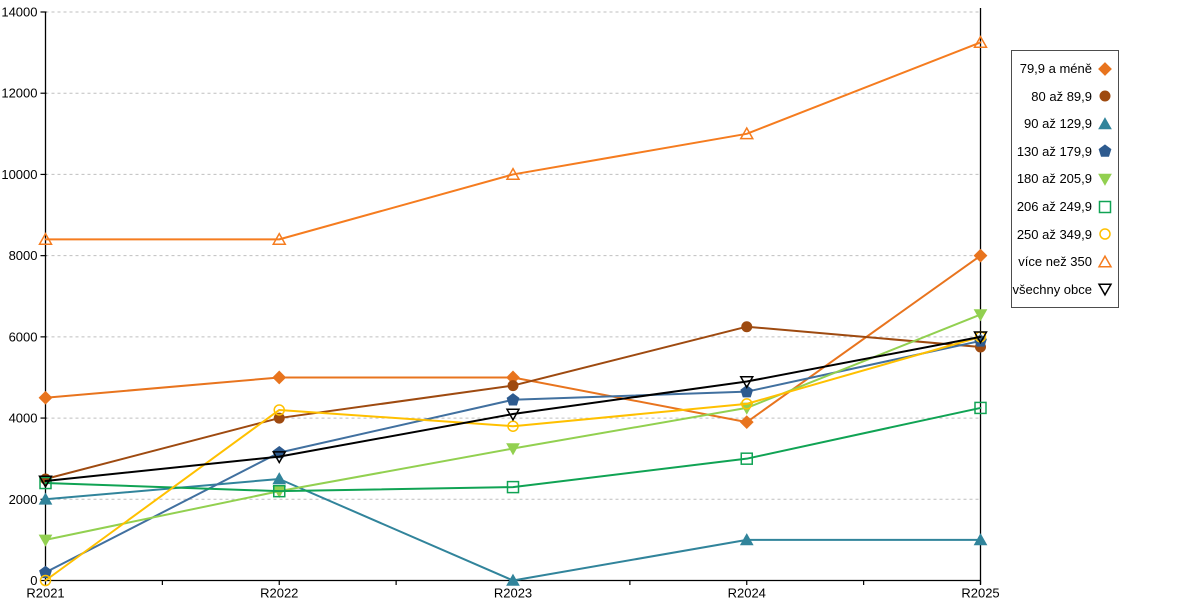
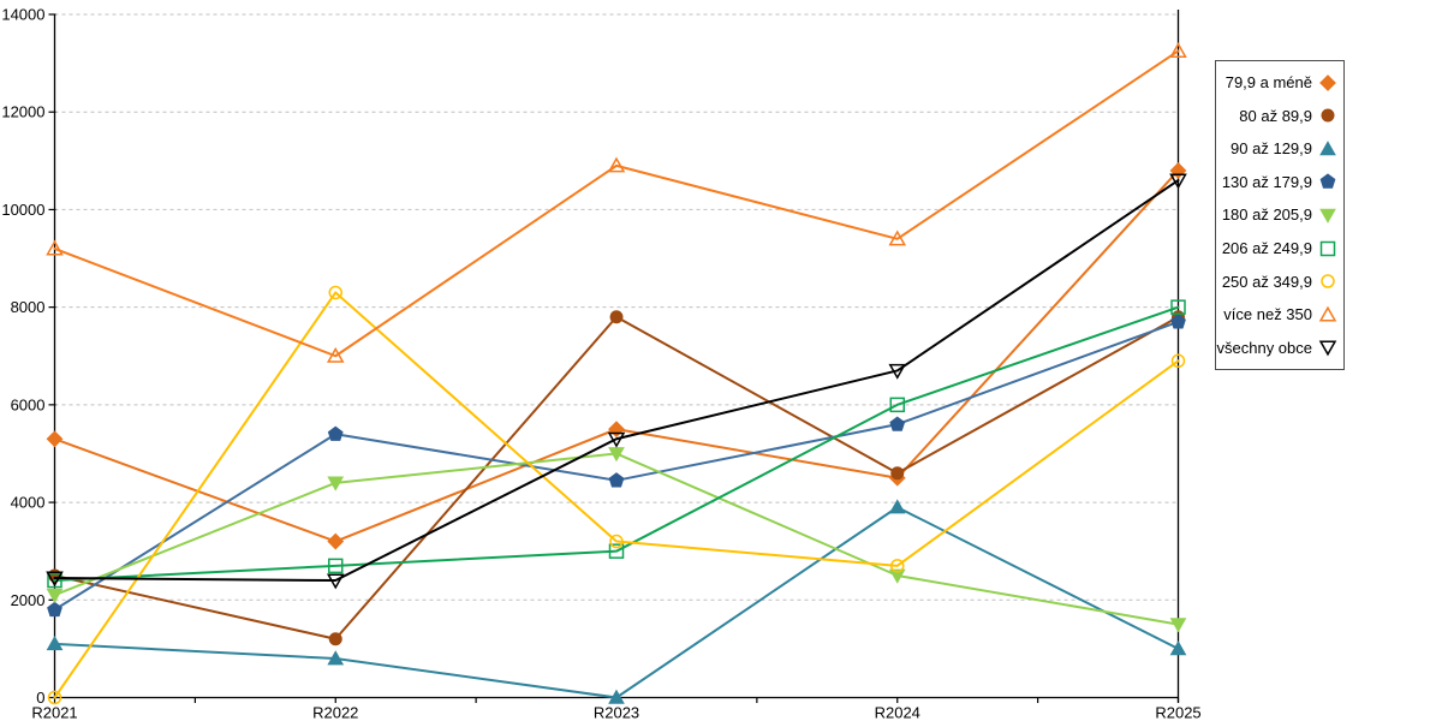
79,9 a méně/R2021: 4500 -> 5300
90 až 129,9/R2021: 2000 -> 1100
130 až 179,9/R2021: 200 -> 1800
180 až 205,9/R2021: 1000 -> 2100
více než 350/R2021: 8400 -> 9200
79,9 a méně/R2022: 5000 -> 3200
80 až 89,9/R2022: 4000 -> 1200
90 až 129,9/R2022: 2500 -> 800
130 až 179,9/R2022: 3200 -> 5400
180 až 205,9/R2022: 2200 -> 4400
206 až 249,9/R2022: 2200 -> 2700
250 až 349,9/R2022: 4200 -> 8300
více než 350/R2022: 8400 -> 7000
všechny obce/R2022: 3000 -> 2400
79,9 a méně/R2023: 5000 -> 5500
80 až 89,9/R2023: 4800 -> 7800
180 až 205,9/R2023: 3200 -> 5000
206 až 249,9/R2023: 2300 -> 3000
250 až 349,9/R2023: 3800 -> 3200
více než 350/R2023: 10000 -> 10900
všechny obce/R2023: 4100 -> 5300
79,9 a méně/R2024: 3900 -> 4500
80 až 89,9/R2024: 6200 -> 4600
90 až 129,9/R2024: 1000 -> 3900
130 až 179,9/R2024: 4600 -> 5600
180 až 205,9/R2024: 4200 -> 2500
206 až 249,9/R2024: 3000 -> 6000
250 až 349,9/R2024: 4400 -> 2700
více než 350/R2024: 11000 -> 9400
všechny obce/R2024: 4900 -> 6700
79,9 a méně/R2025: 8000 -> 10800
80 až 89,9/R2025: 5800 -> 7800
130 až 179,9/R2025: 5900 -> 7700
180 až 205,9/R2025: 6600 -> 1500
206 až 249,9/R2025: 4200 -> 8000
250 až 349,9/R2025: 6000 -> 6900
všechny obce/R2025: 6000 -> 10600
